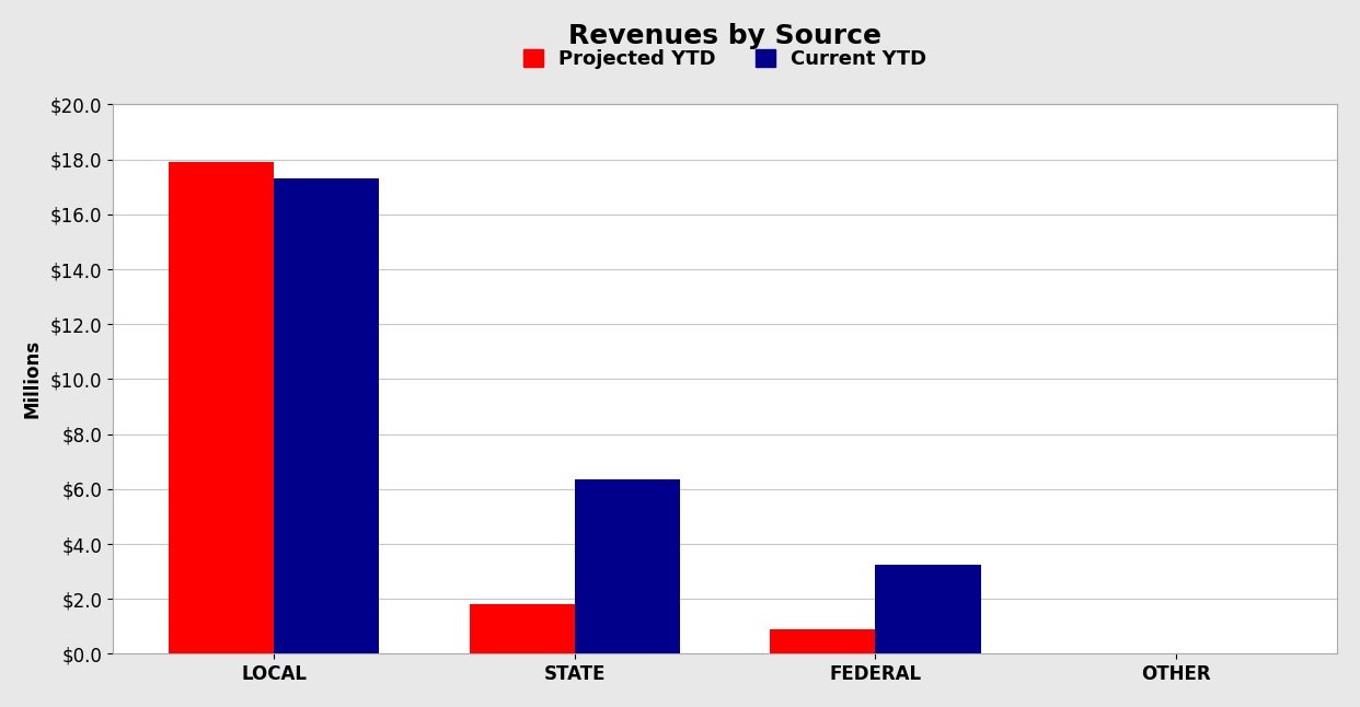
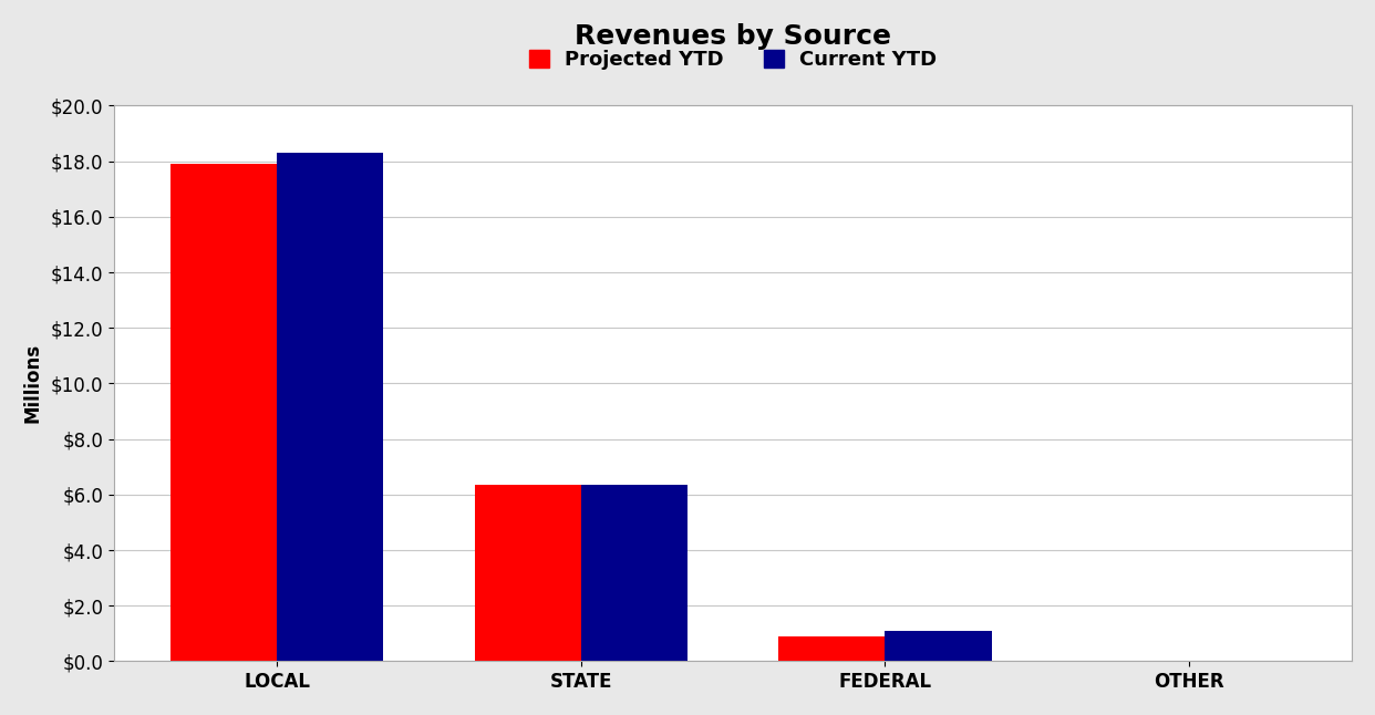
Current YTD/LOCAL: $17.30 -> $18.30
Projected YTD/STATE: $1.80 -> $6.35
Current YTD/FEDERAL: $3.25 -> $1.10
